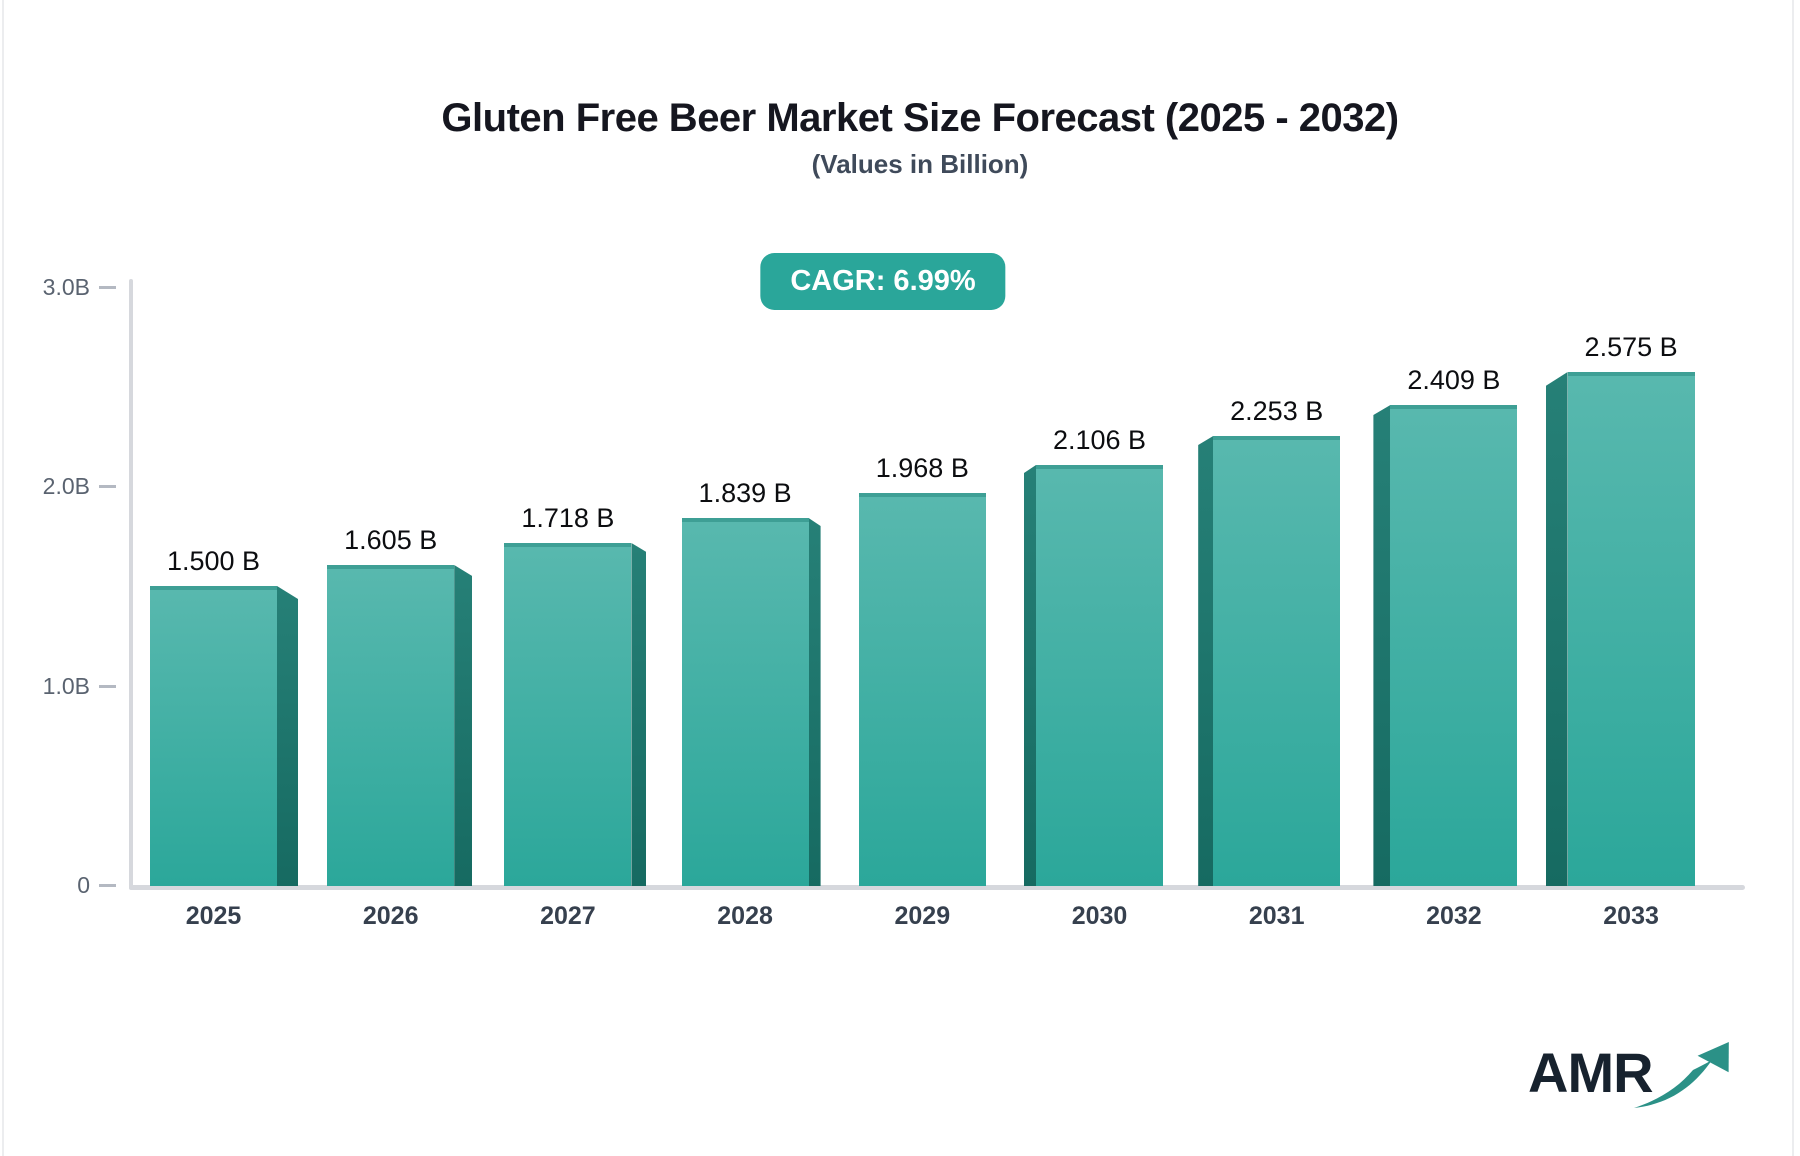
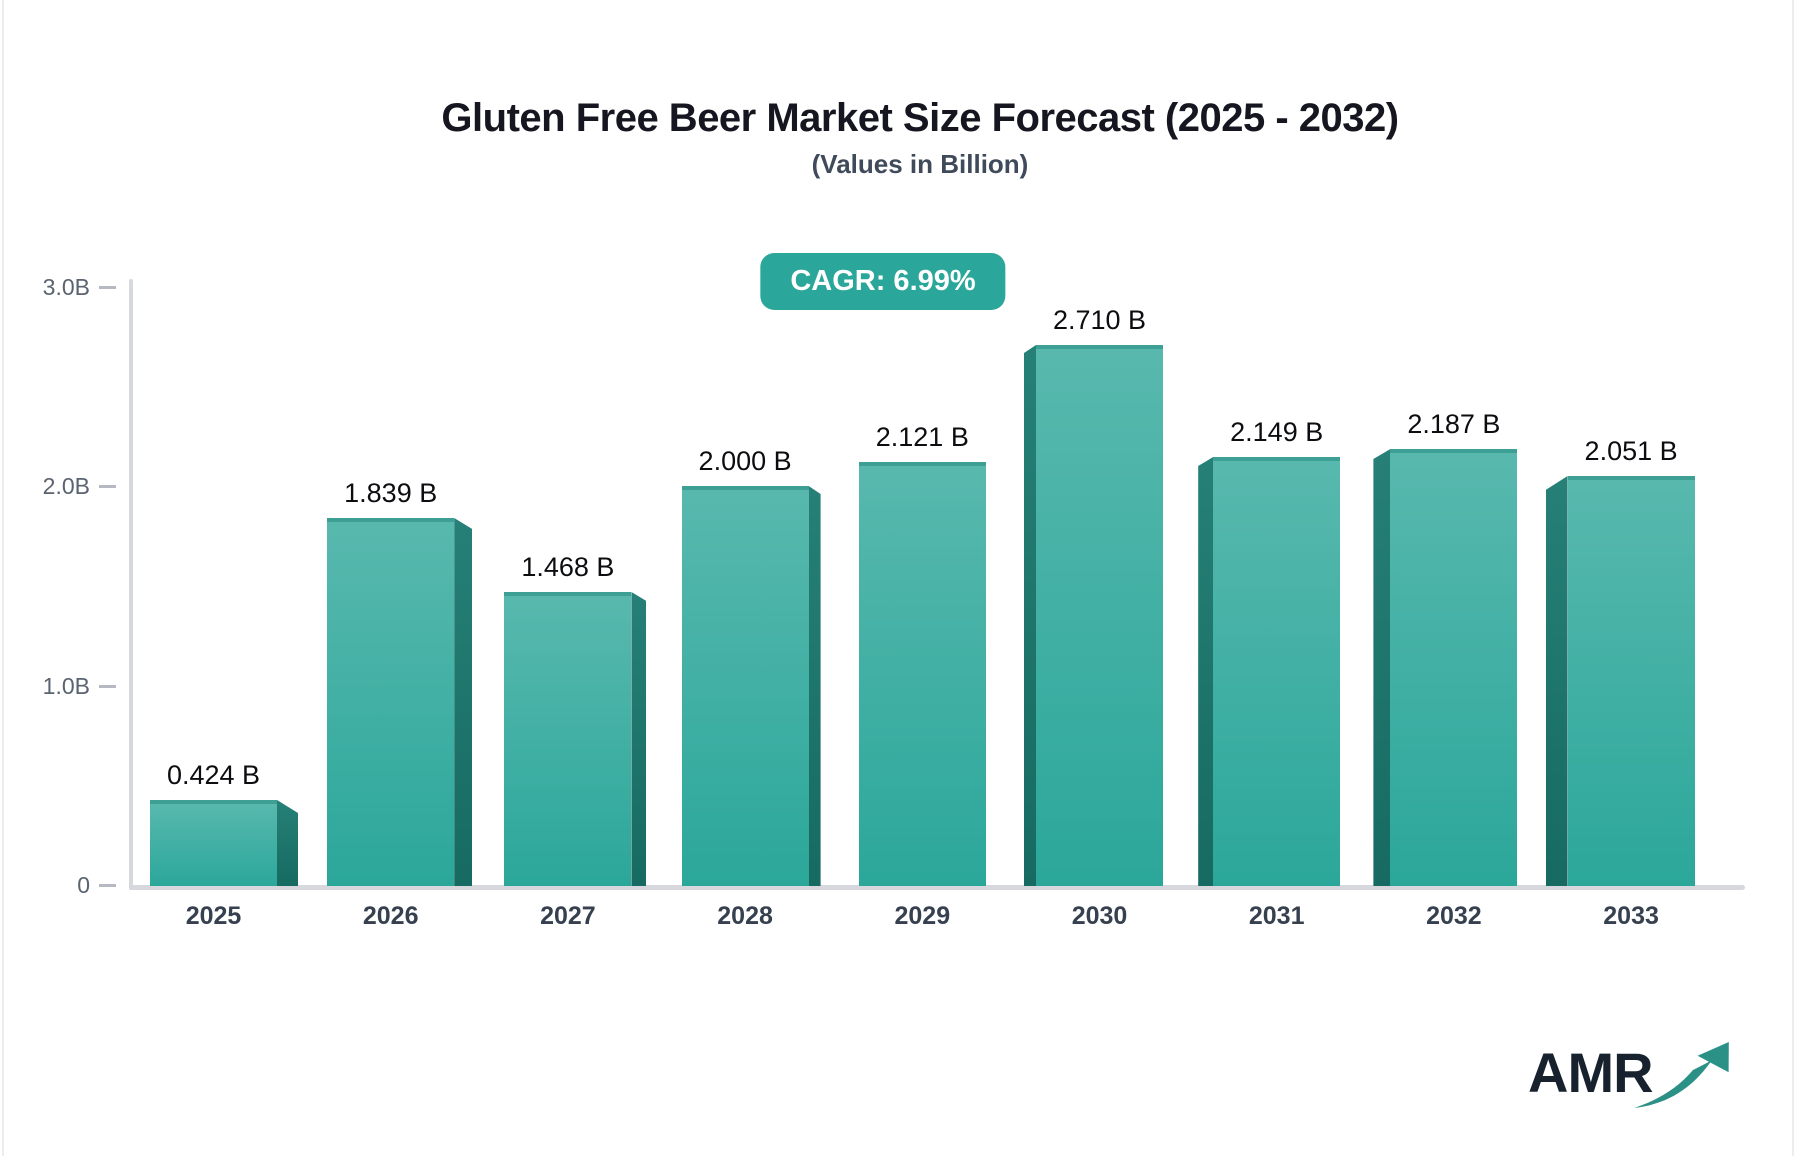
2025: 1.500 -> 0.424
2026: 1.605 -> 1.839
2027: 1.718 -> 1.468
2028: 1.839 -> 2.000
2029: 1.968 -> 2.121
2030: 2.106 -> 2.710
2031: 2.253 -> 2.149
2032: 2.409 -> 2.187
2033: 2.575 -> 2.051
